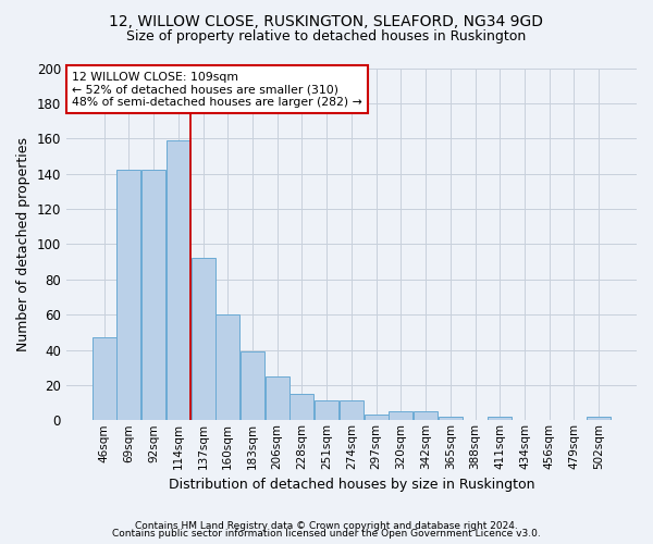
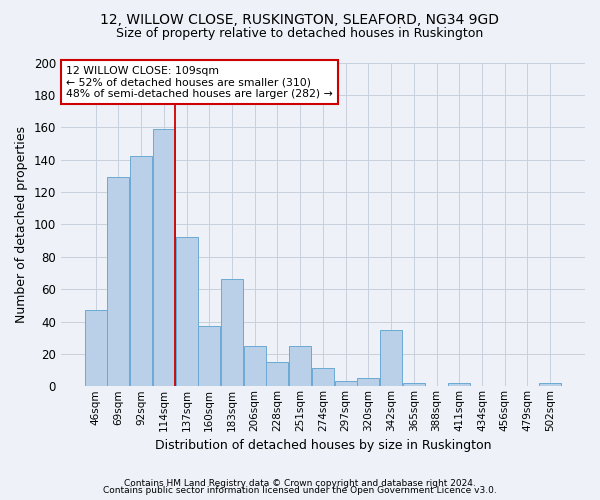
69sqm: 142 -> 129
160sqm: 60 -> 37
183sqm: 39 -> 66
251sqm: 11 -> 25
342sqm: 5 -> 35
